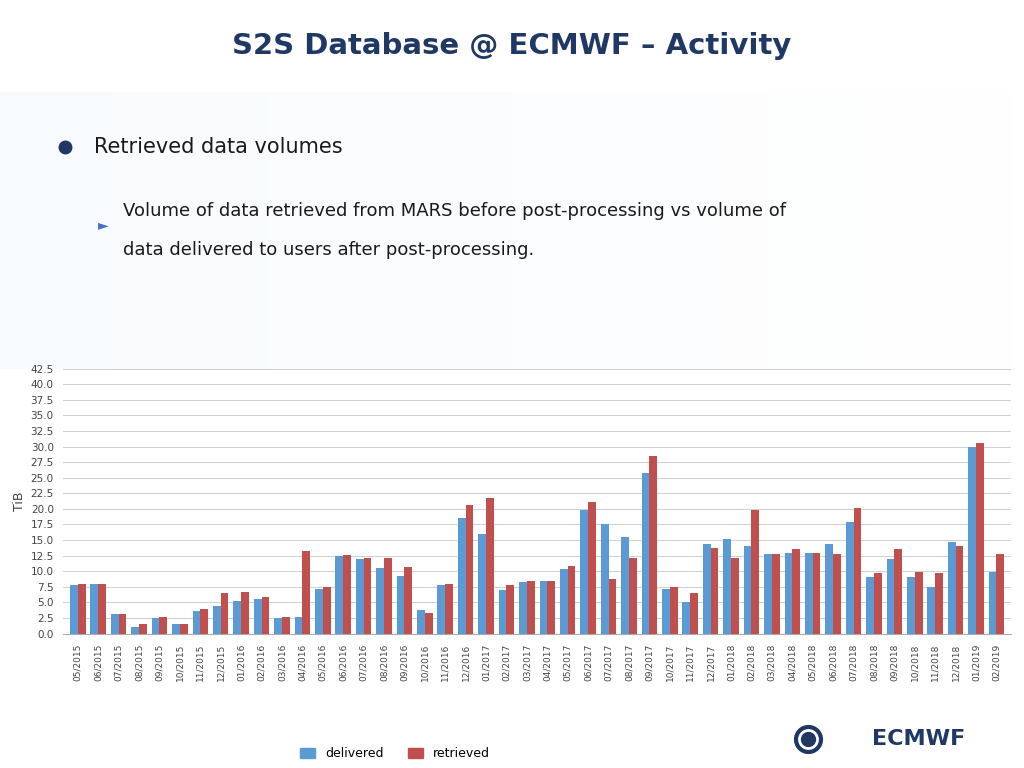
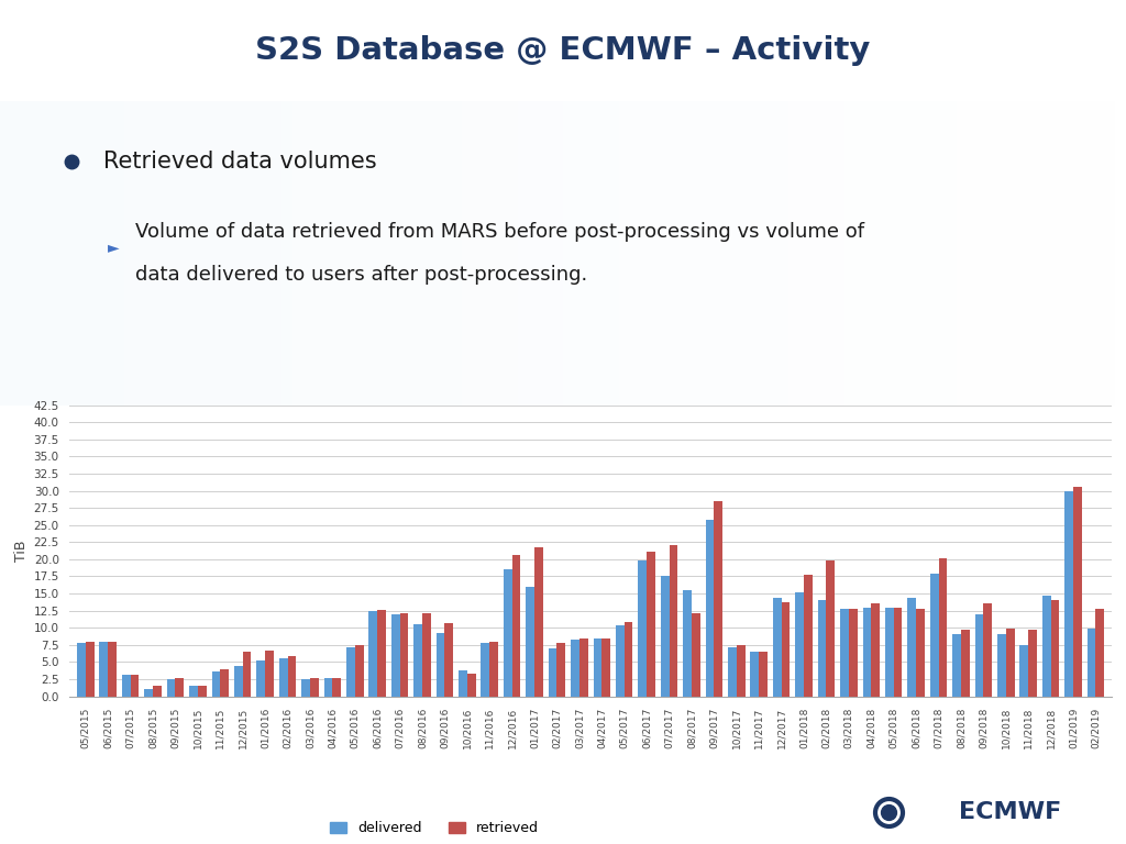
retrieved/04/2016: 13.2 -> 2.7
retrieved/07/2017: 8.8 -> 22.0
delivered/11/2017: 5.0 -> 6.5
retrieved/01/2018: 12.2 -> 17.8
